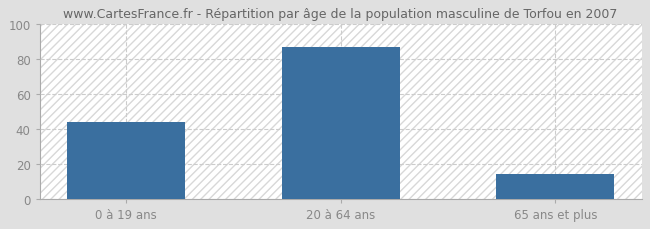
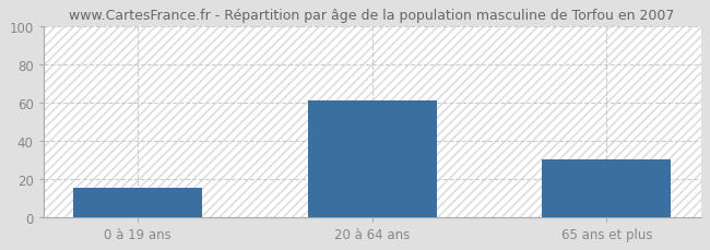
0 à 19 ans: 44 -> 15
20 à 64 ans: 87 -> 61
65 ans et plus: 14 -> 30
